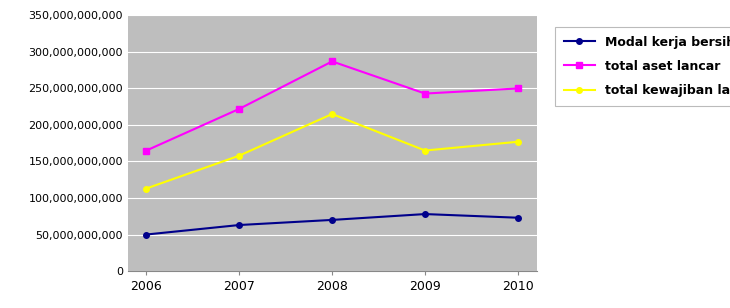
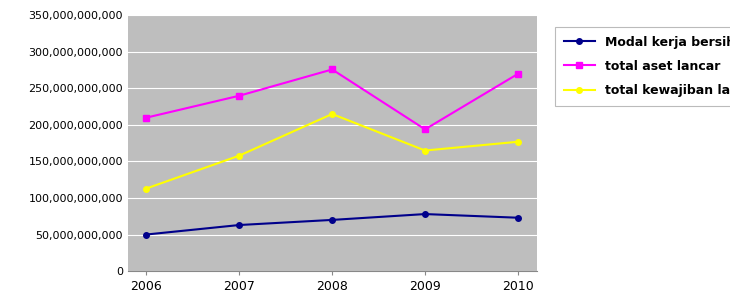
total aset lancar/2006: 165,000,000,000 -> 210,000,000,000
total aset lancar/2007: 222,000,000,000 -> 240,000,000,000
total aset lancar/2008: 287,000,000,000 -> 276,000,000,000
total aset lancar/2009: 243,000,000,000 -> 194,000,000,000
total aset lancar/2010: 250,000,000,000 -> 270,000,000,000
